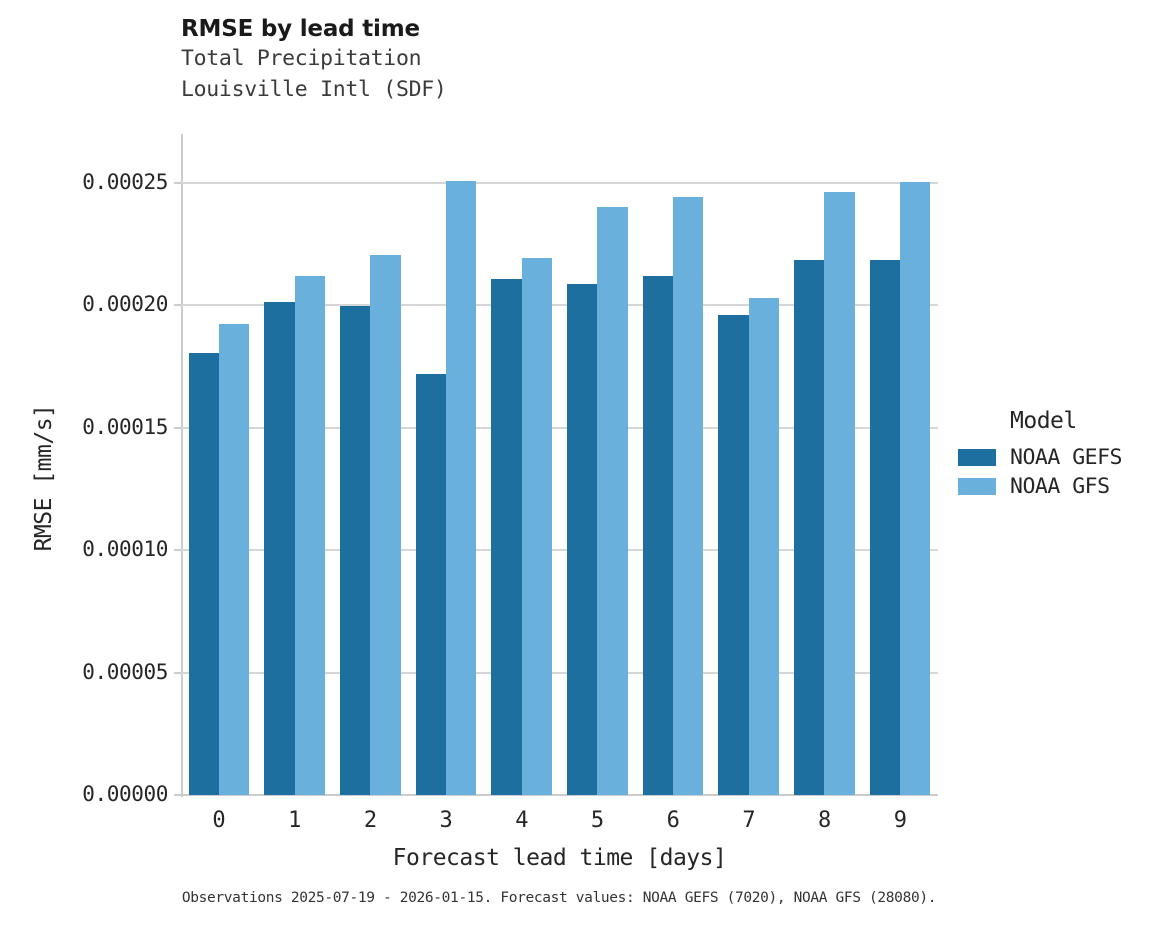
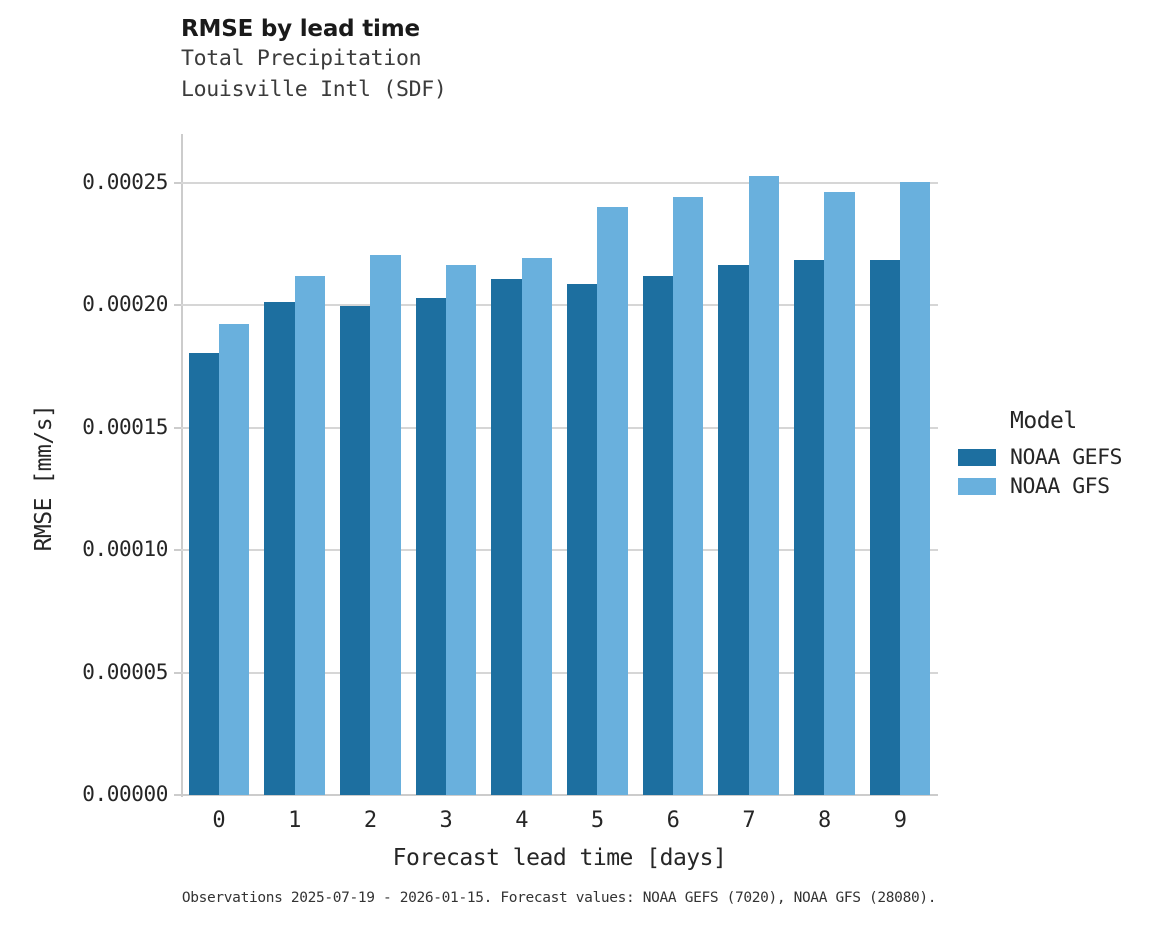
NOAA GEFS/3: 0.000172 -> 0.000203
NOAA GFS/3: 0.000251 -> 0.000216
NOAA GEFS/7: 0.000196 -> 0.000216
NOAA GFS/7: 0.000203 -> 0.000253
